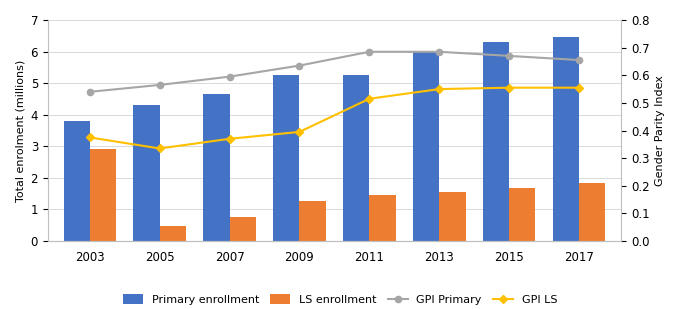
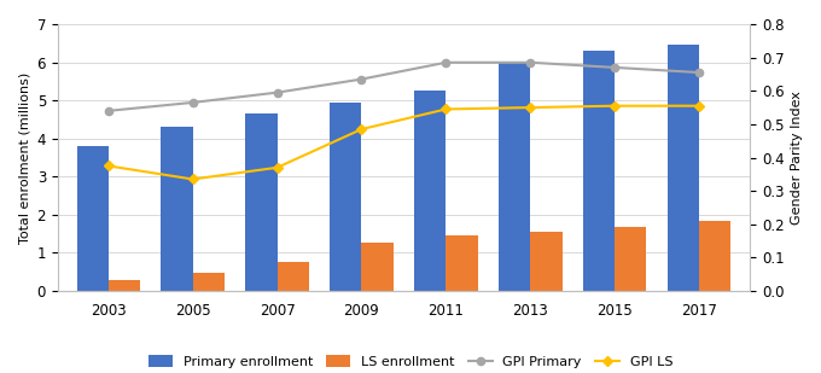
LS enrollment/2003: 2.90 -> 0.28
Primary enrollment/2009: 5.25 -> 4.95
GPI LS/2009: 0.395 -> 0.485
GPI LS/2011: 0.515 -> 0.545
